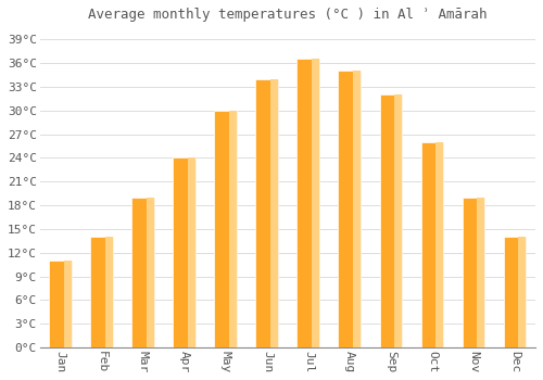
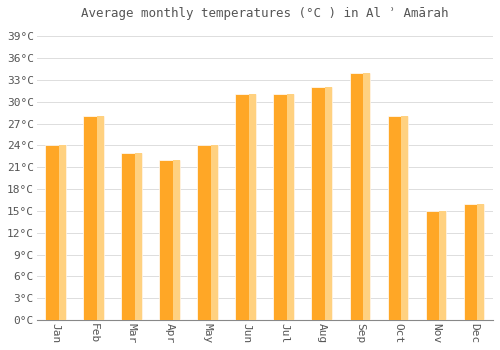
Jan: 11.0°C -> 24.0°C
Feb: 14.0°C -> 28.0°C
Mar: 19.0°C -> 23.0°C
Apr: 24.0°C -> 22.0°C
May: 30.0°C -> 24.0°C
Jun: 34.0°C -> 31.0°C
Jul: 36.5°C -> 31.0°C
Aug: 35.0°C -> 32.0°C
Sep: 32.0°C -> 34.0°C
Oct: 26.0°C -> 28.0°C
Nov: 19.0°C -> 15.0°C
Dec: 14.0°C -> 16.0°C
